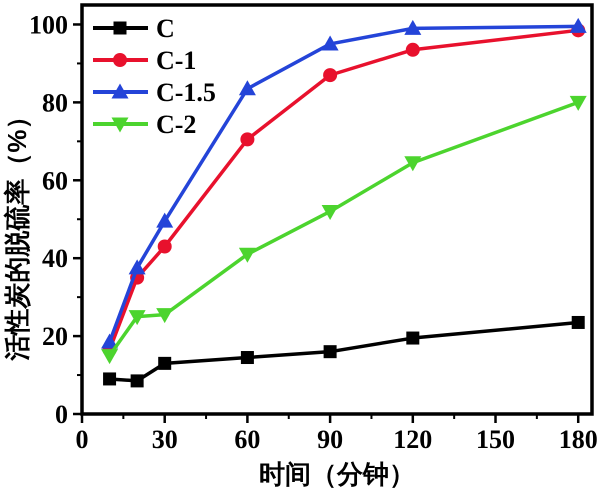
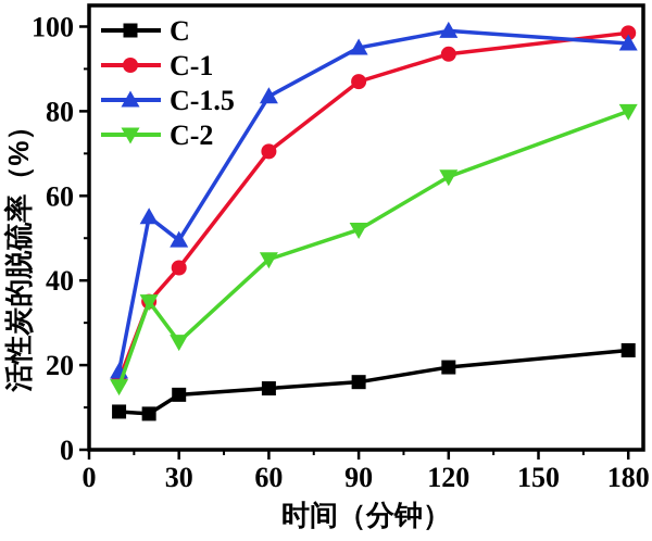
C-1.5/20: 38 -> 55
C-2/20: 25 -> 35
C-2/60: 41 -> 45
C-1.5/180: 100 -> 96
